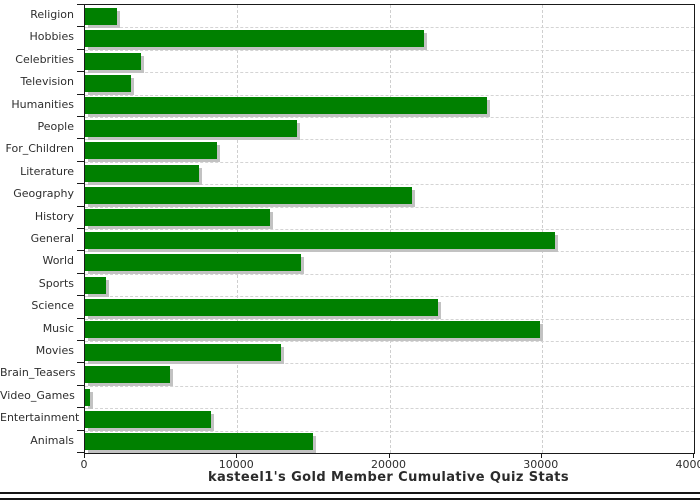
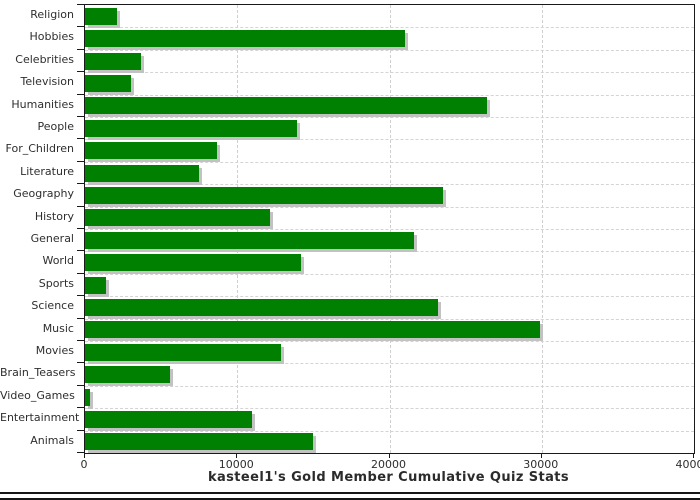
Hobbies: 22200 -> 21000
Geography: 21500 -> 23500
General: 30900 -> 21600
Entertainment: 8300 -> 11000
